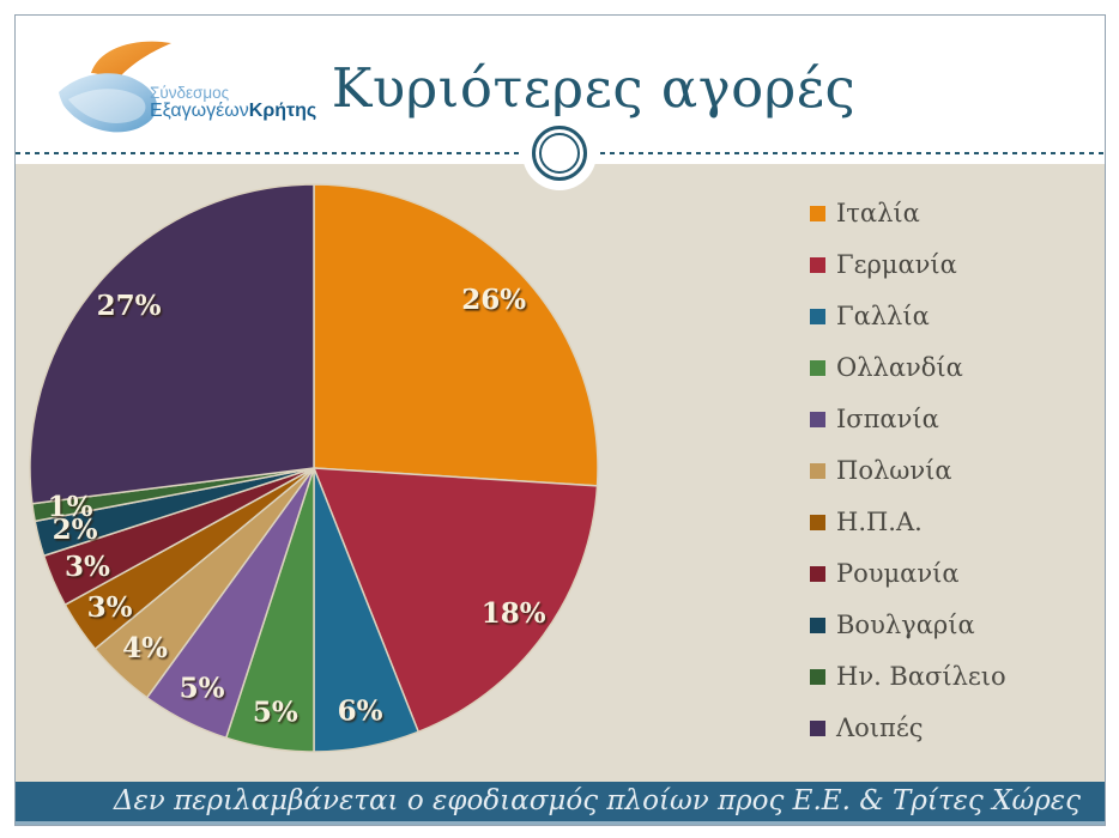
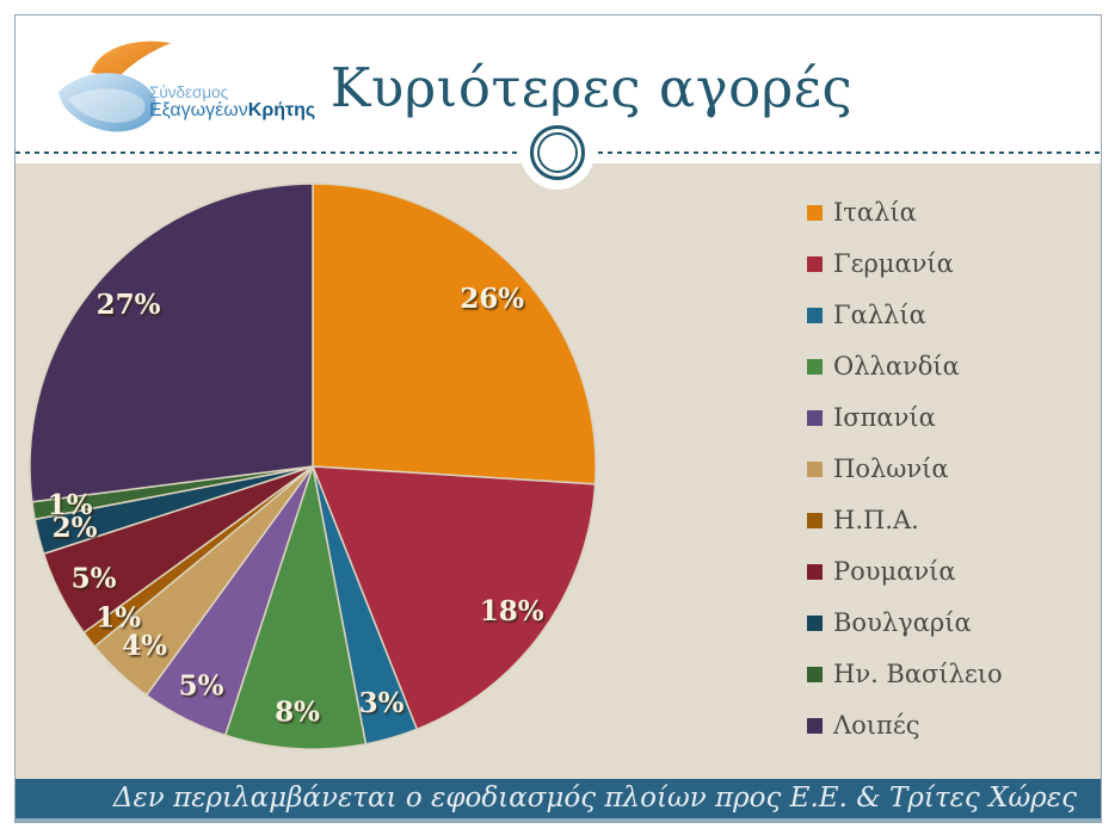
Γαλλία: 6% -> 3%
Ολλανδία: 5% -> 8%
Η.Π.Α.: 3% -> 1%
Ρουμανία: 3% -> 5%
